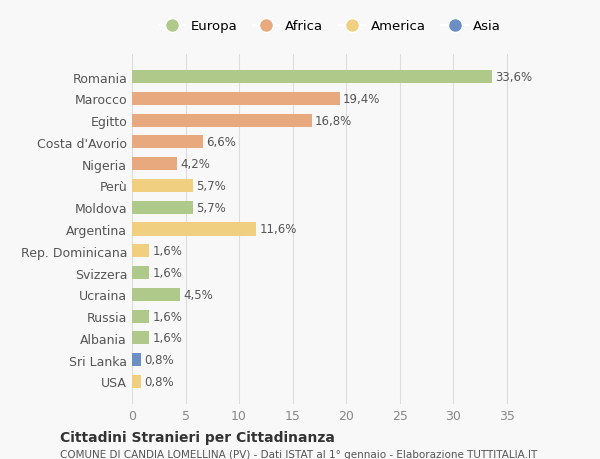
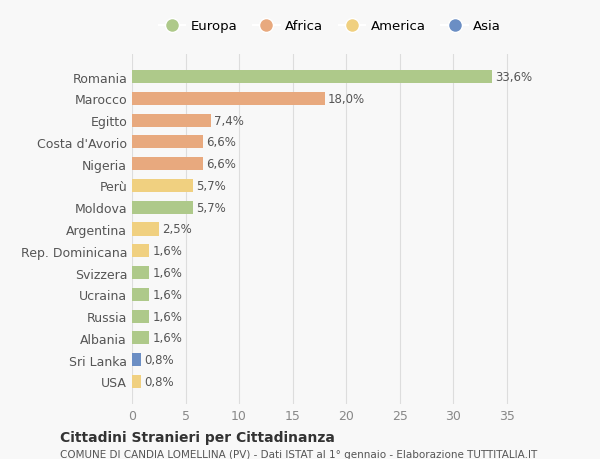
Marocco: 19,4% -> 18,0%
Egitto: 16,8% -> 7,4%
Nigeria: 4,2% -> 6,6%
Argentina: 11,6% -> 2,5%
Ucraina: 4,5% -> 1,6%
